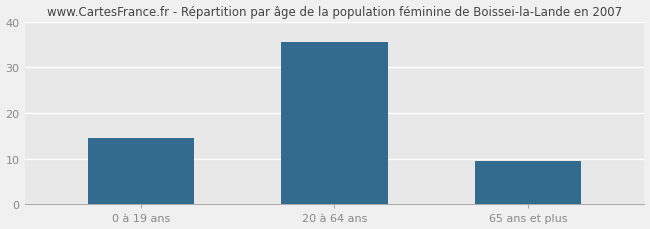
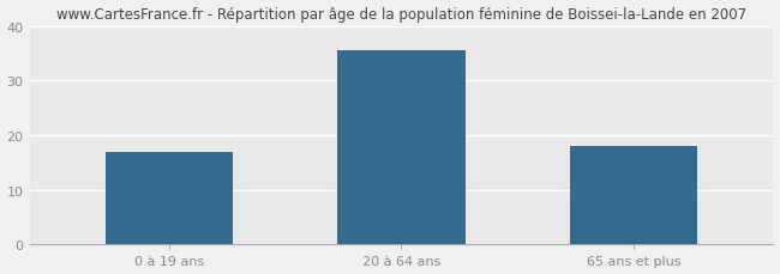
0 à 19 ans: 14.5 -> 17.0
65 ans et plus: 9.5 -> 18.0
